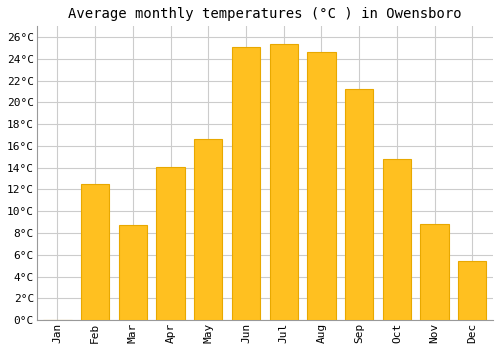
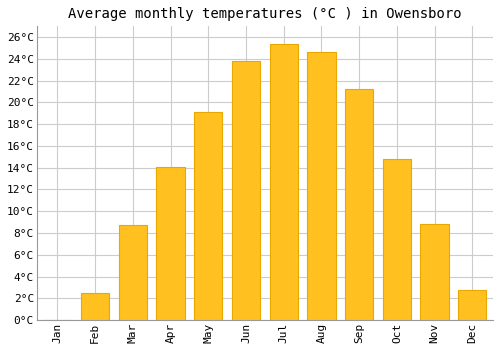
Feb: 12.5°C -> 2.5°C
May: 16.6°C -> 19.1°C
Jun: 25.1°C -> 23.8°C
Dec: 5.4°C -> 2.8°C
